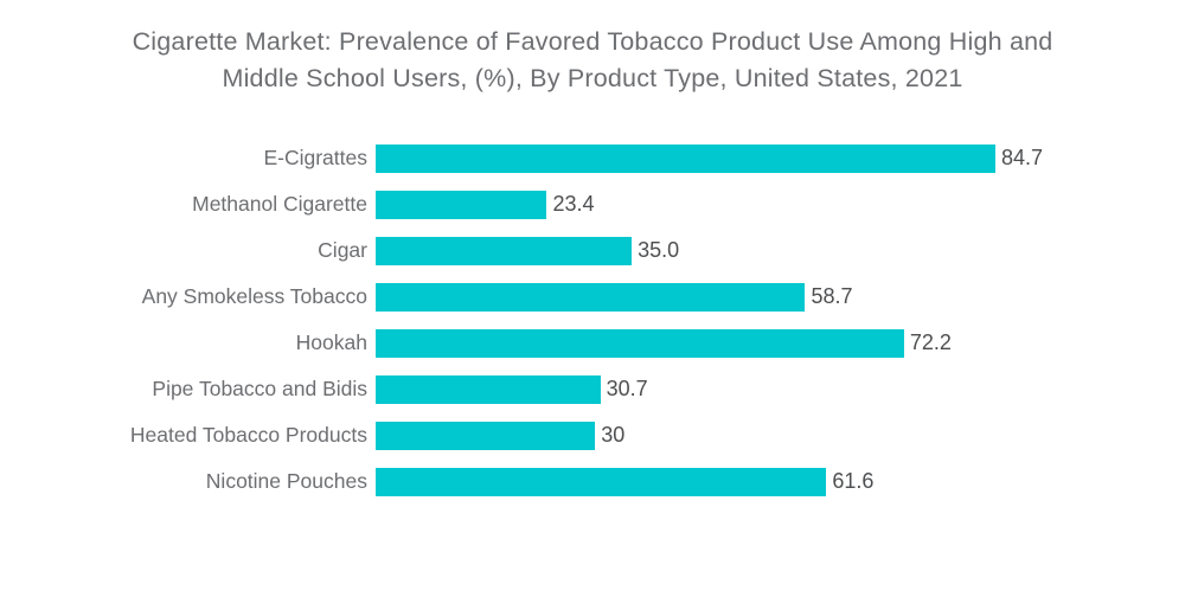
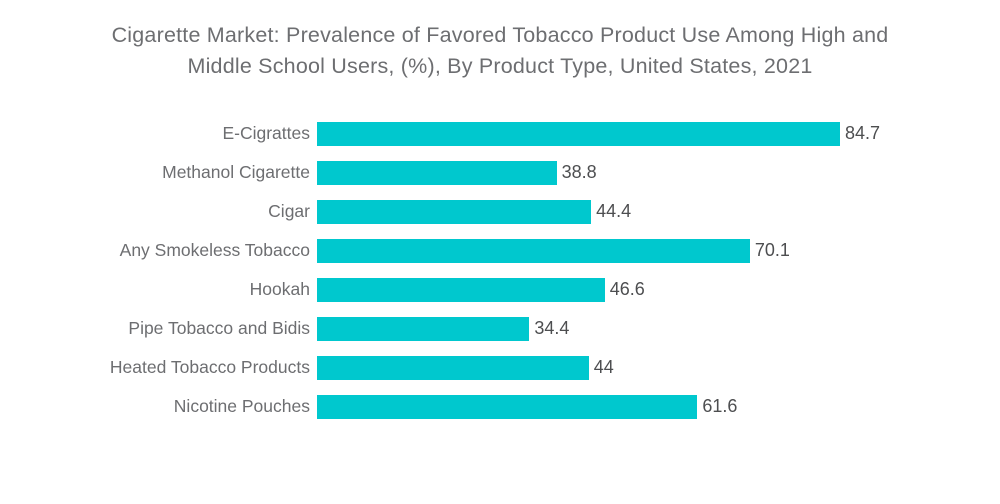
Methanol Cigarette: 23.4 -> 38.8
Cigar: 35.0 -> 44.4
Any Smokeless Tobacco: 58.7 -> 70.1
Hookah: 72.2 -> 46.6
Pipe Tobacco and Bidis: 30.7 -> 34.4
Heated Tobacco Products: 30 -> 44
